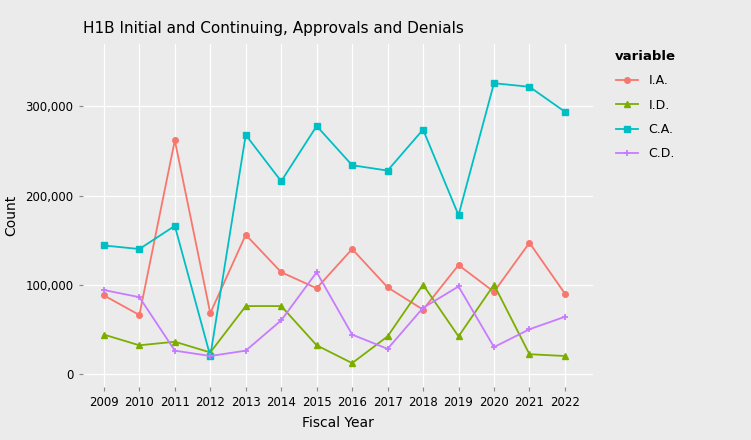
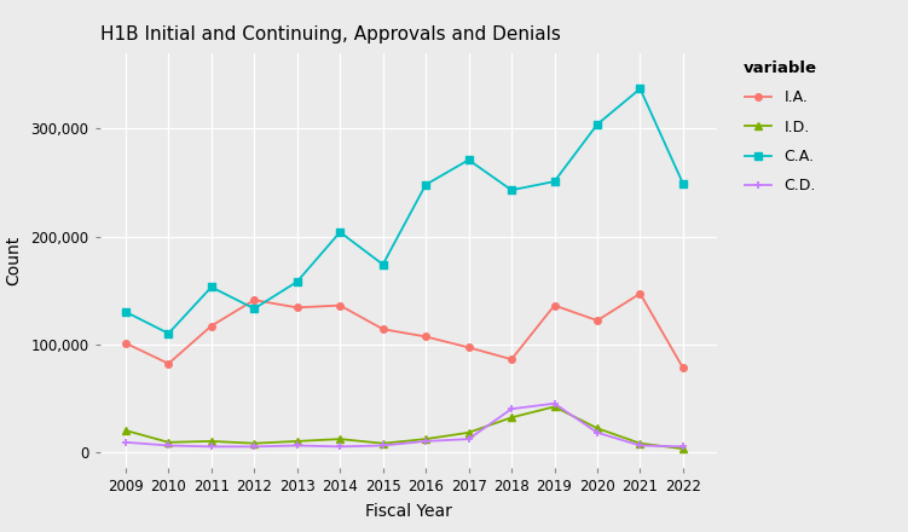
I.A./2009: 88,000 -> 101,000
I.D./2009: 44,000 -> 20,000
C.A./2009: 144,000 -> 130,000
C.D./2009: 94,000 -> 9,000
I.A./2010: 66,000 -> 82,000
I.D./2010: 32,000 -> 9,000
C.A./2010: 140,000 -> 110,000
C.D./2010: 86,000 -> 6,000
I.A./2011: 262,000 -> 117,000
I.D./2011: 36,000 -> 10,000
C.A./2011: 166,000 -> 153,000
C.D./2011: 26,000 -> 5,000
I.A./2012: 68,000 -> 141,000
I.D./2012: 24,000 -> 8,000
C.A./2012: 20,000 -> 133,000
C.D./2012: 20,000 -> 5,000
I.A./2013: 156,000 -> 134,000
I.D./2013: 76,000 -> 10,000
C.A./2013: 268,000 -> 158,000
C.D./2013: 26,000 -> 6,000
I.A./2014: 114,000 -> 136,000
I.D./2014: 76,000 -> 12,000
C.A./2014: 216,000 -> 204,000
C.D./2014: 60,000 -> 5,000
I.A./2015: 96,000 -> 114,000
I.D./2015: 32,000 -> 8,000
C.A./2015: 278,000 -> 174,000
C.D./2015: 114,000 -> 6,000
I.A./2016: 140,000 -> 107,000
C.A./2016: 234,000 -> 248,000
C.D./2016: 44,000 -> 10,000
I.D./2017: 42,000 -> 18,000
C.A./2017: 228,000 -> 271,000
C.D./2017: 28,000 -> 12,000
I.A./2018: 72,000 -> 86,000
I.D./2018: 100,000 -> 32,000
C.A./2018: 274,000 -> 243,000
C.D./2018: 74,000 -> 40,000
I.A./2019: 122,000 -> 136,000
C.A./2019: 178,000 -> 251,000
C.D./2019: 98,000 -> 45,000
I.A./2020: 92,000 -> 122,000
I.D./2020: 100,000 -> 22,000
C.A./2020: 326,000 -> 304,000
C.D./2020: 30,000 -> 18,000
I.D./2021: 22,000 -> 8,000
C.A./2021: 322,000 -> 337,000
C.D./2021: 50,000 -> 6,000
I.A./2022: 90,000 -> 78,000
I.D./2022: 20,000 -> 3,000
C.A./2022: 294,000 -> 249,000
C.D./2022: 64,000 -> 5,000
